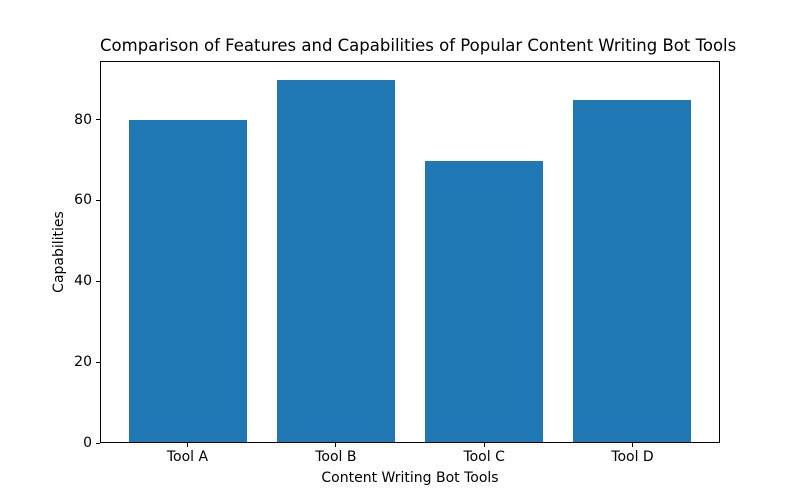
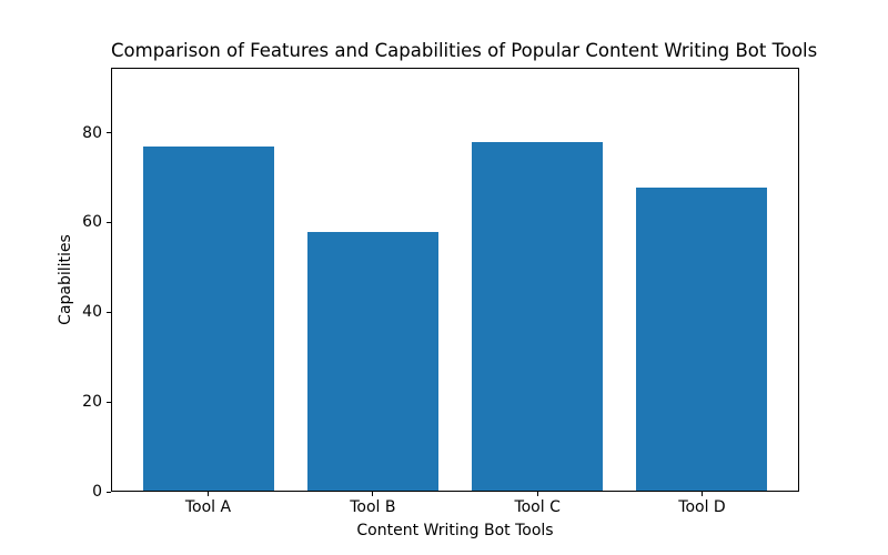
Tool A: 80 -> 77
Tool B: 90 -> 58
Tool C: 70 -> 78
Tool D: 85 -> 68
